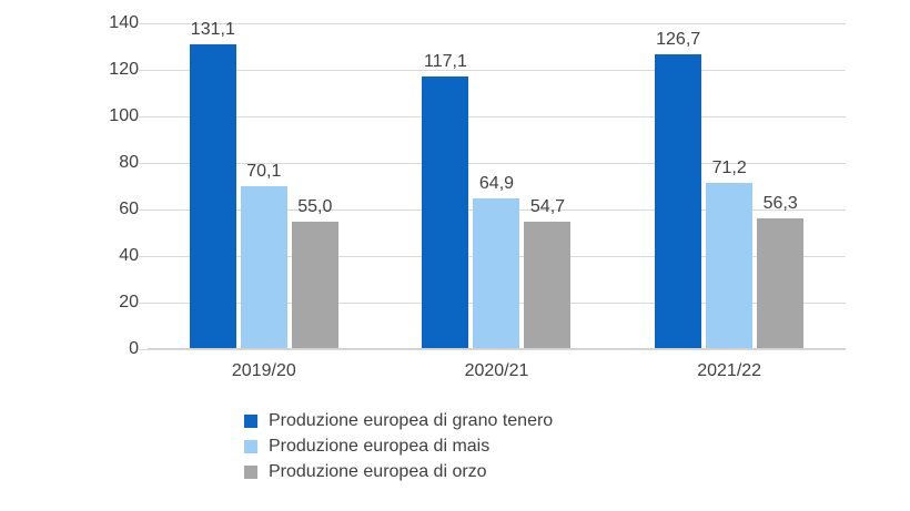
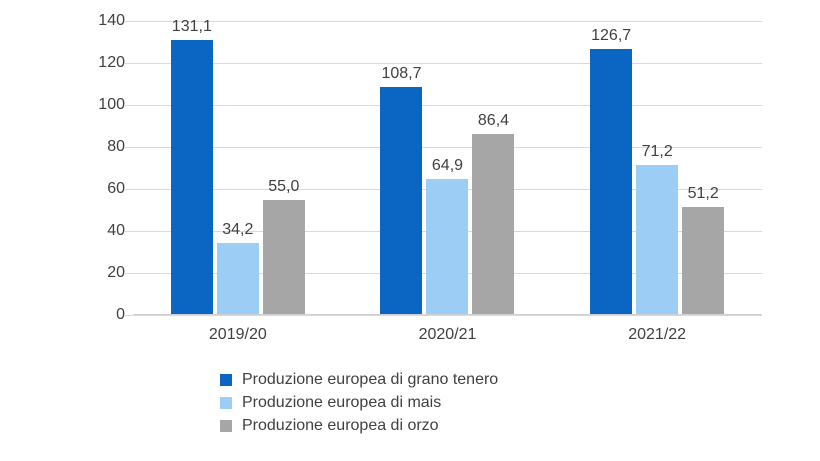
Produzione europea di mais/2019/20: 70,1 -> 34,2
Produzione europea di grano tenero/2020/21: 117,1 -> 108,7
Produzione europea di orzo/2020/21: 54,7 -> 86,4
Produzione europea di orzo/2021/22: 56,3 -> 51,2
